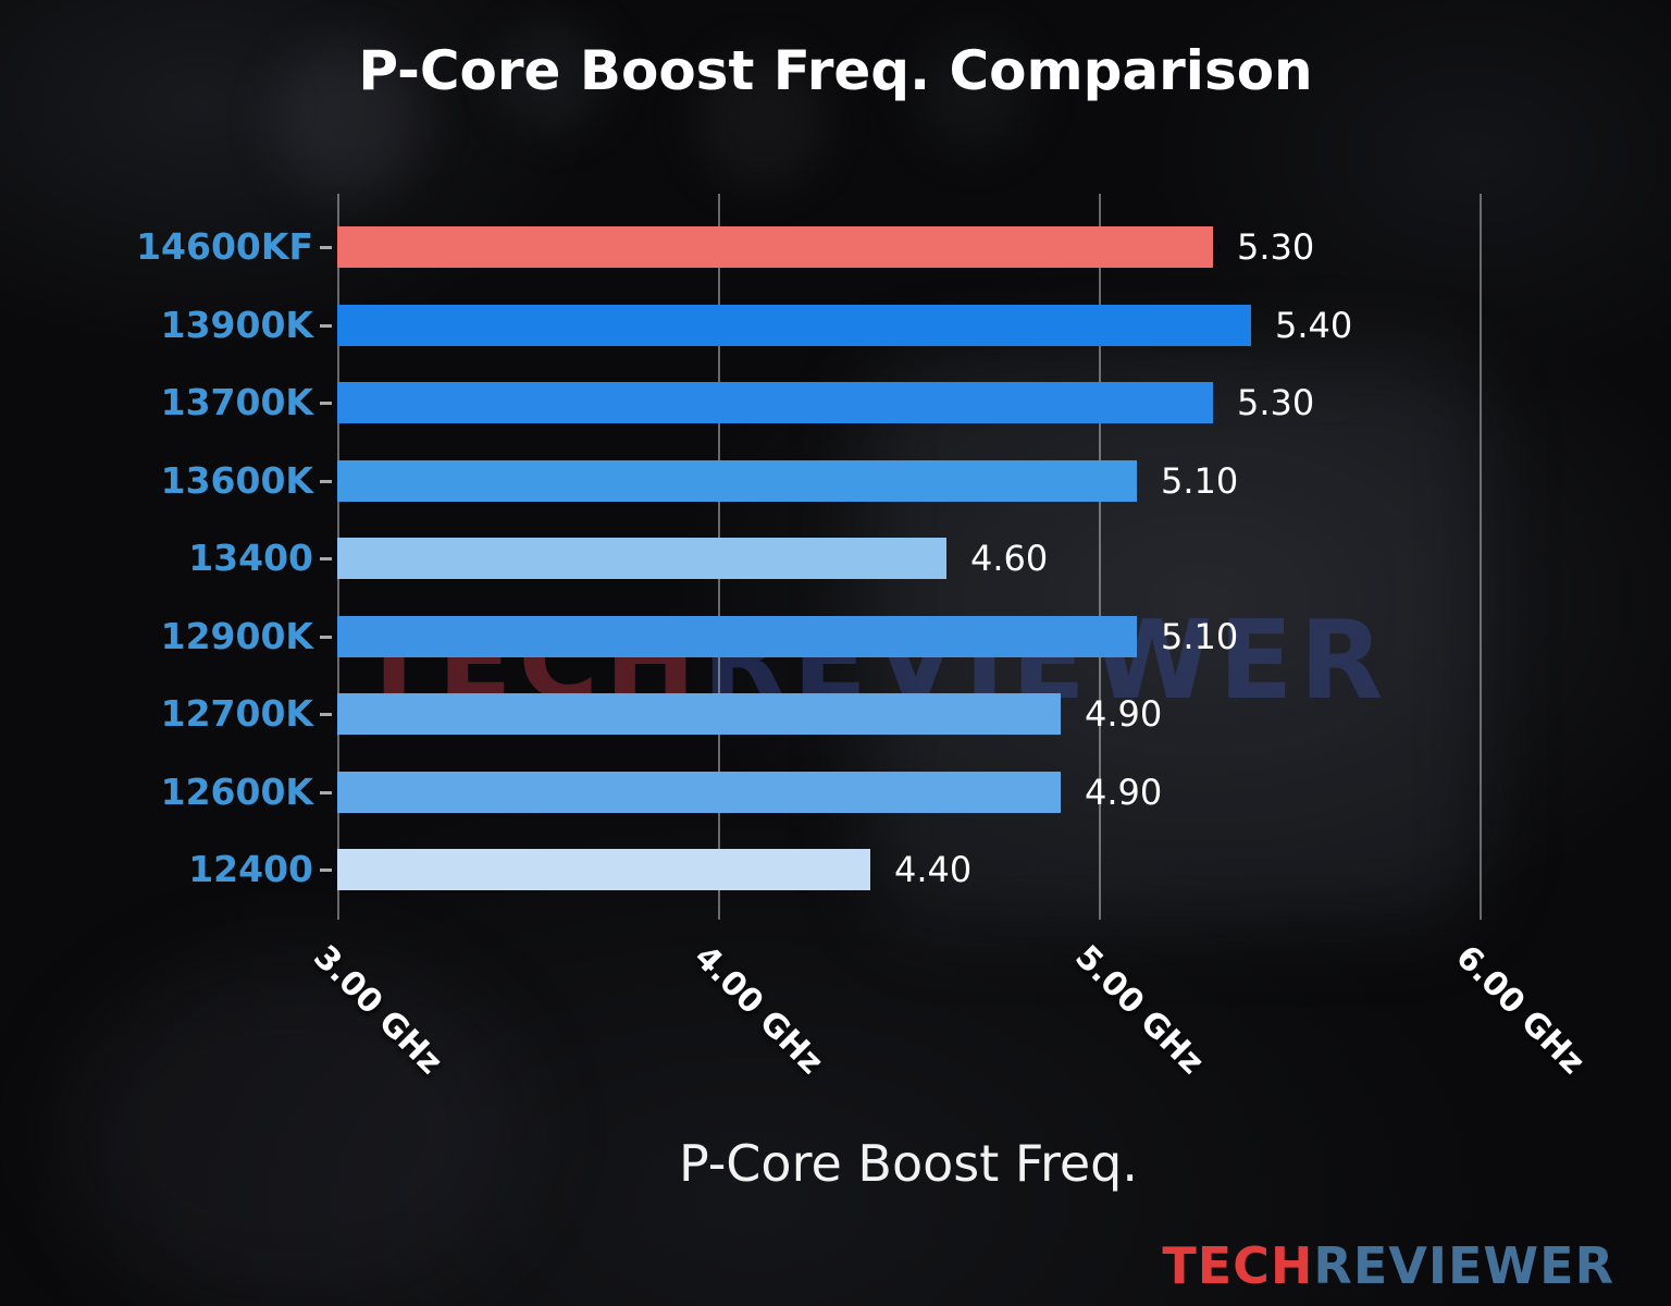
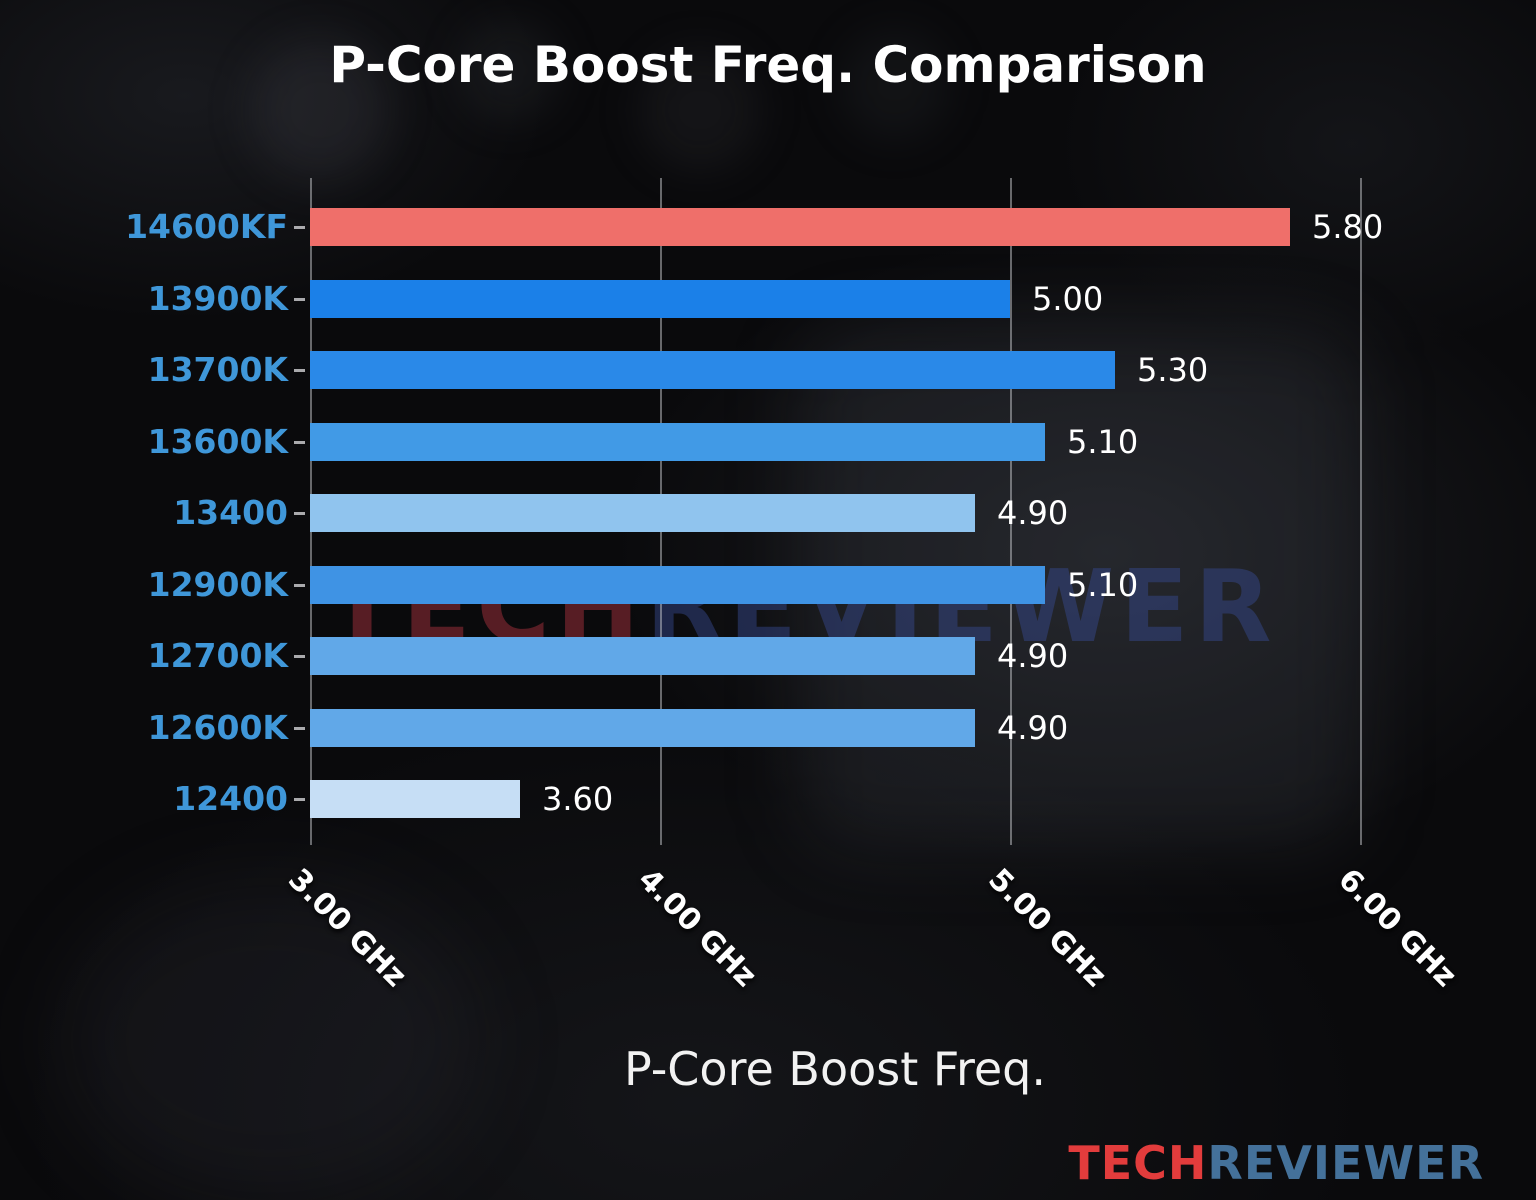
14600KF: 5.30 -> 5.80
13900K: 5.40 -> 5.00
13400: 4.60 -> 4.90
12400: 4.40 -> 3.60
